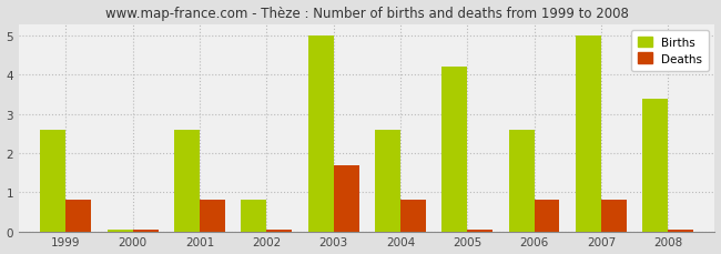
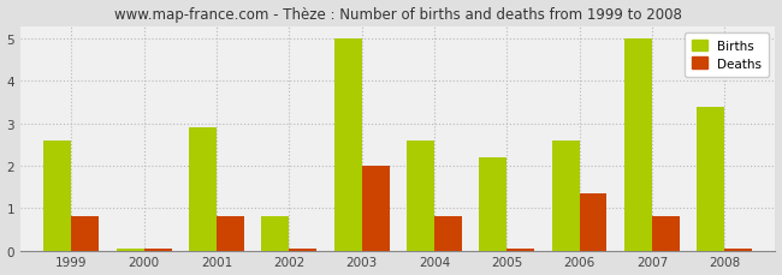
Births/2001: 2.60 -> 2.90
Deaths/2003: 1.70 -> 2.00
Births/2005: 4.20 -> 2.20
Deaths/2006: 0.80 -> 1.35
